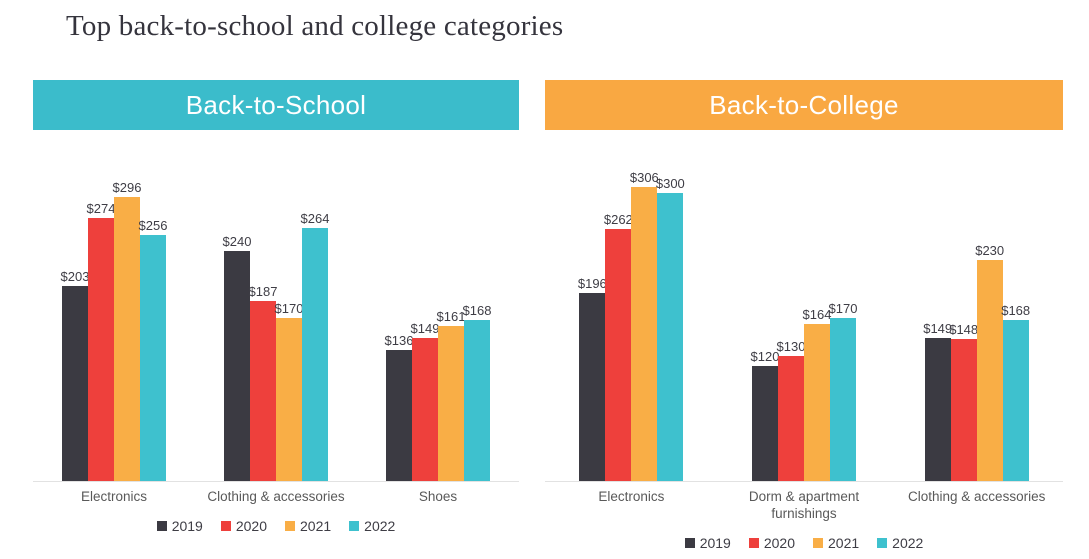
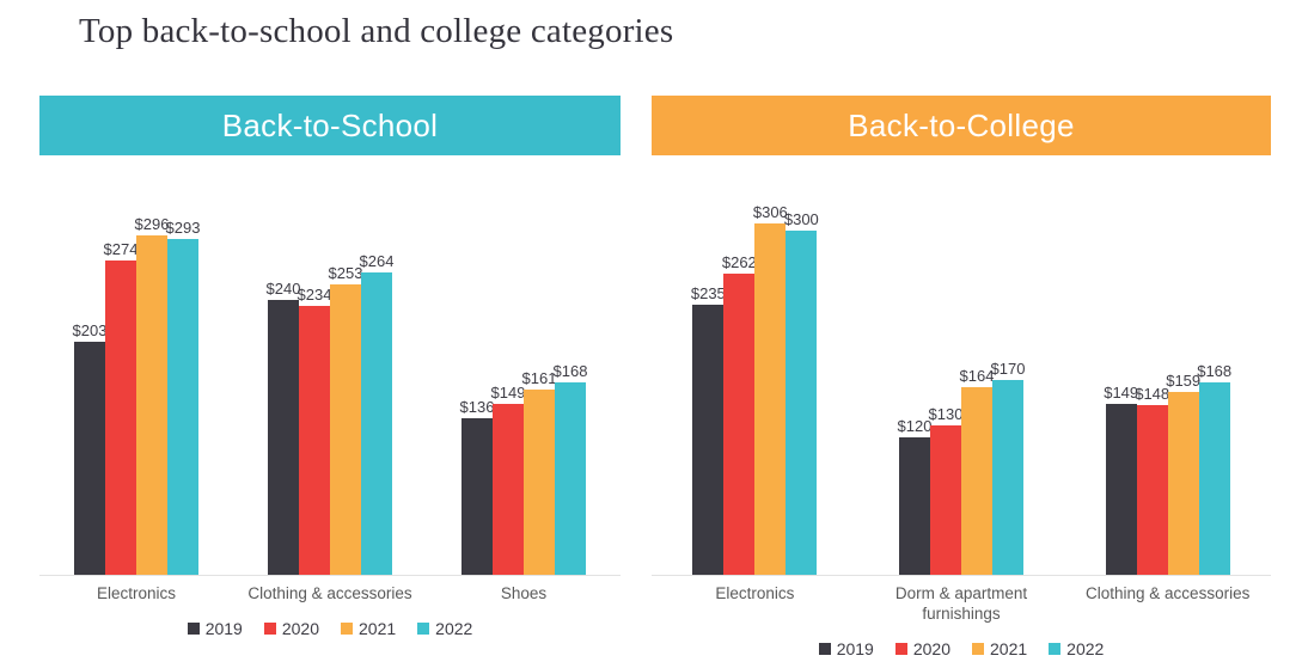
Back-to-School/2022/Electronics: $256 -> $293
Back-to-School/2020/Clothing & accessories: $187 -> $234
Back-to-School/2021/Clothing & accessories: $170 -> $253
Back-to-College/2019/Electronics: $196 -> $235
Back-to-College/2021/Clothing & accessories: $230 -> $159
